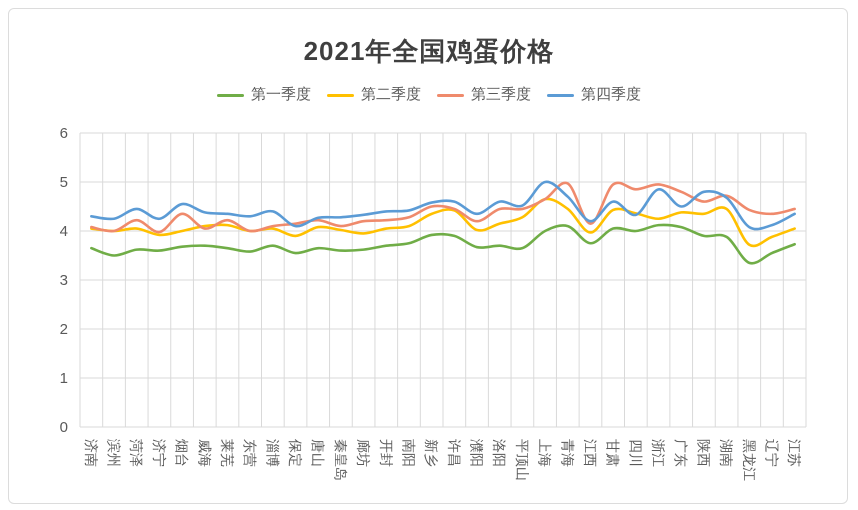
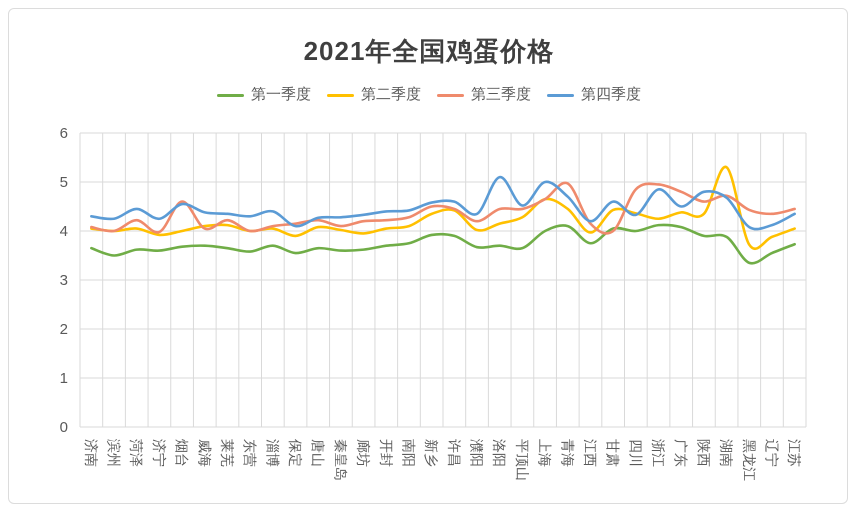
第三季度/烟台: 4.3 -> 4.6
第四季度/洛阳: 4.6 -> 5.1
第三季度/甘肃: 5.0 -> 4.0
第二季度/湖南: 4.5 -> 5.3
